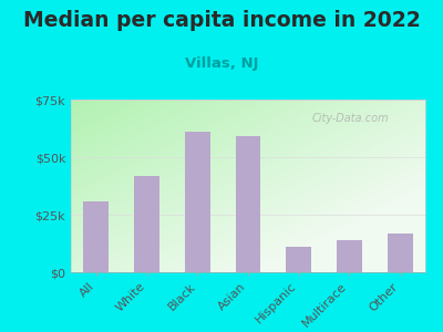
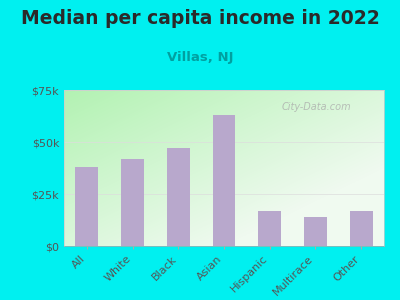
All: $31k -> $38k
Black: $61k -> $47k
Asian: $59k -> $63k
Hispanic: $11k -> $17k
